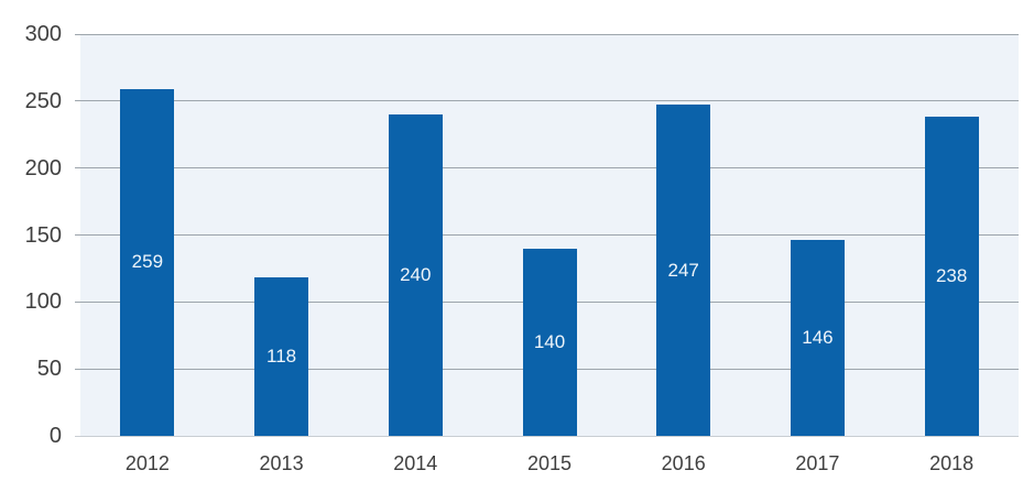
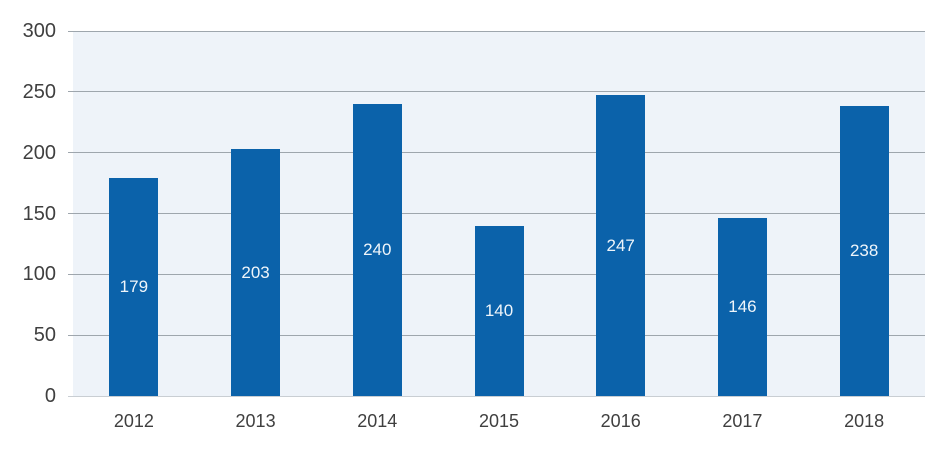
2012: 259 -> 179
2013: 118 -> 203
